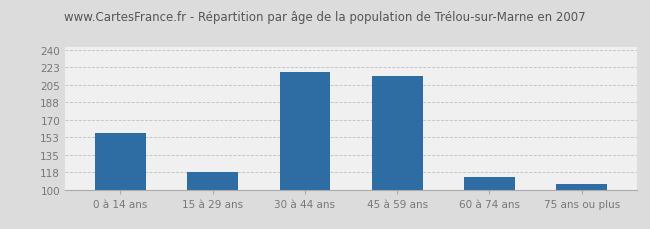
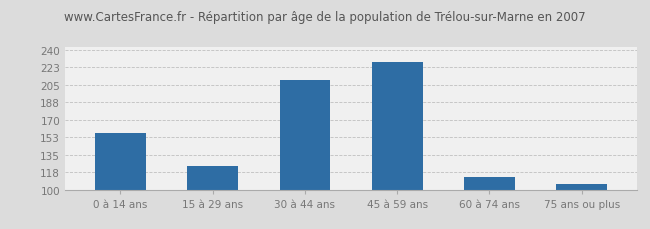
15 à 29 ans: 118 -> 124
30 à 44 ans: 218 -> 210
45 à 59 ans: 214 -> 228
